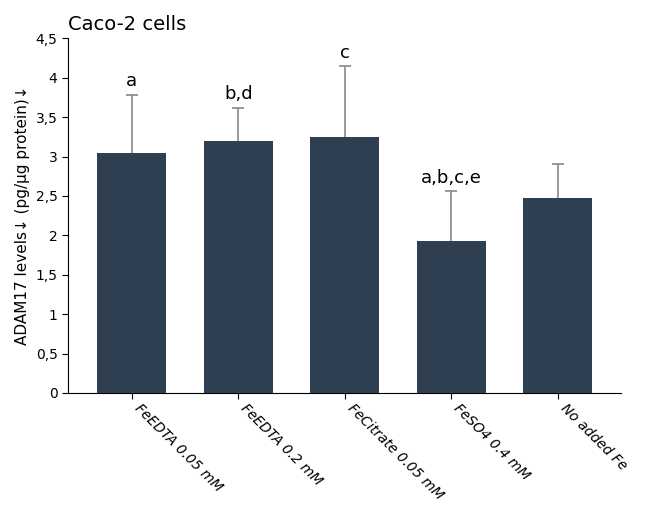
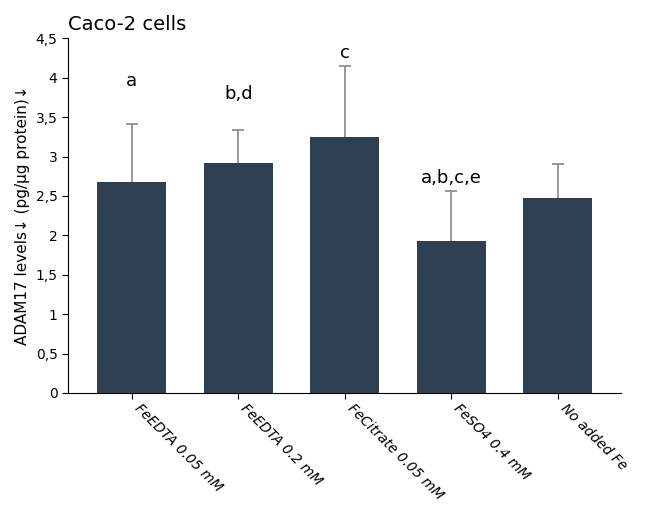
FeEDTA 0.05 mM: 3,05 -> 2,68
FeEDTA 0.2 mM: 3,20 -> 2,92
